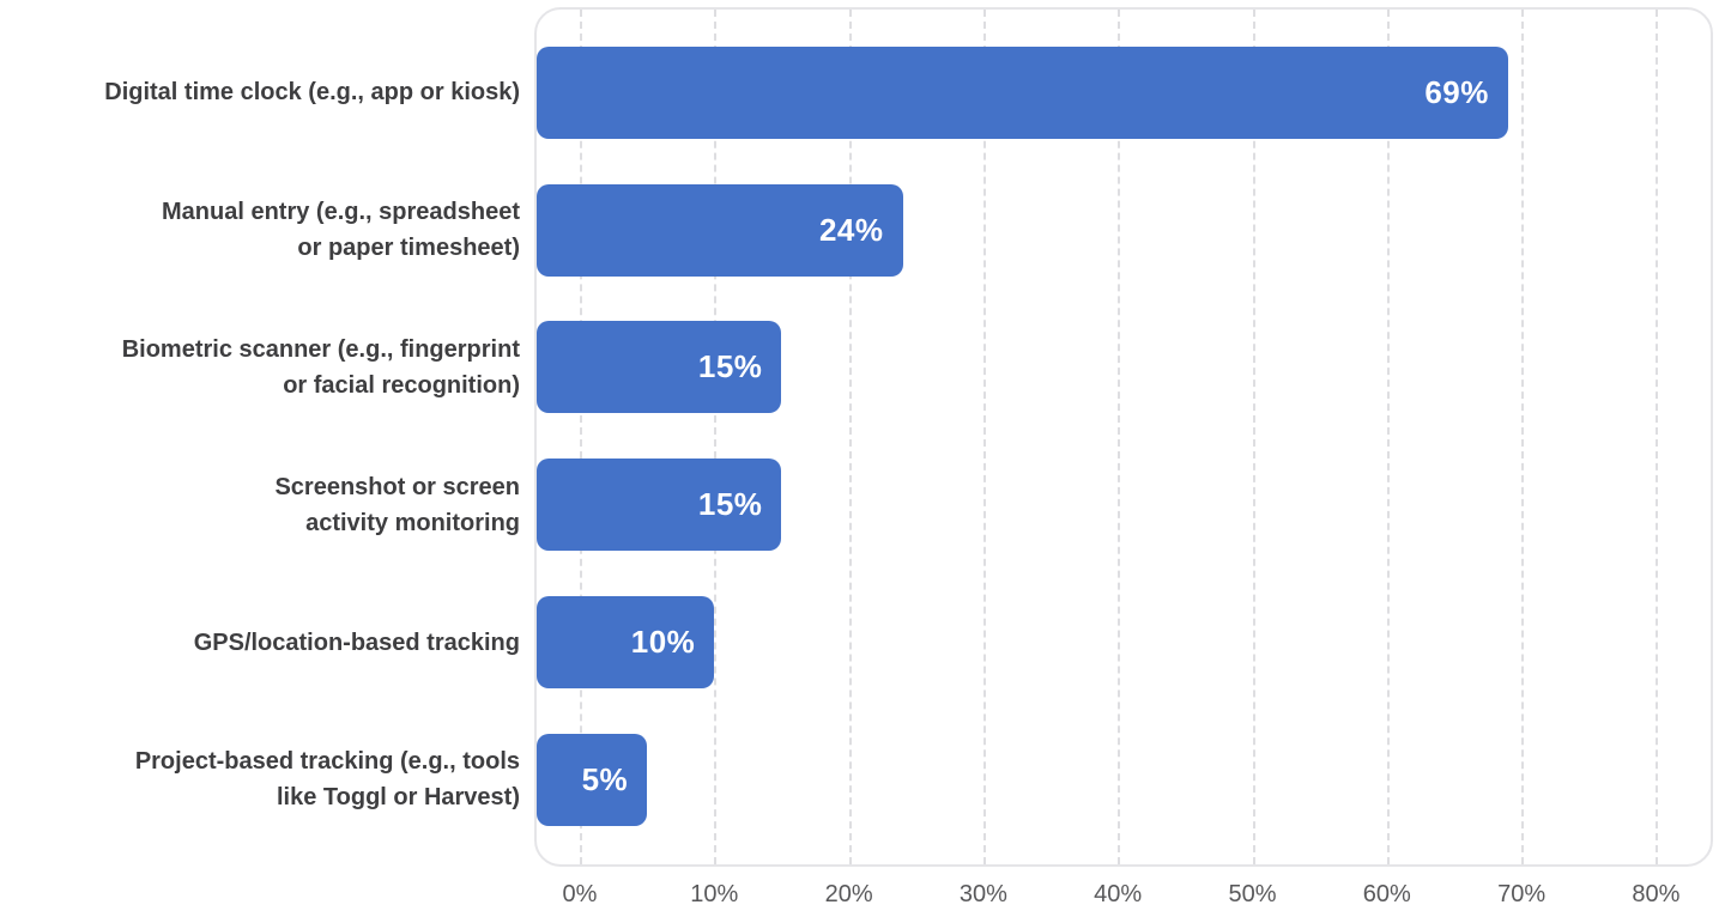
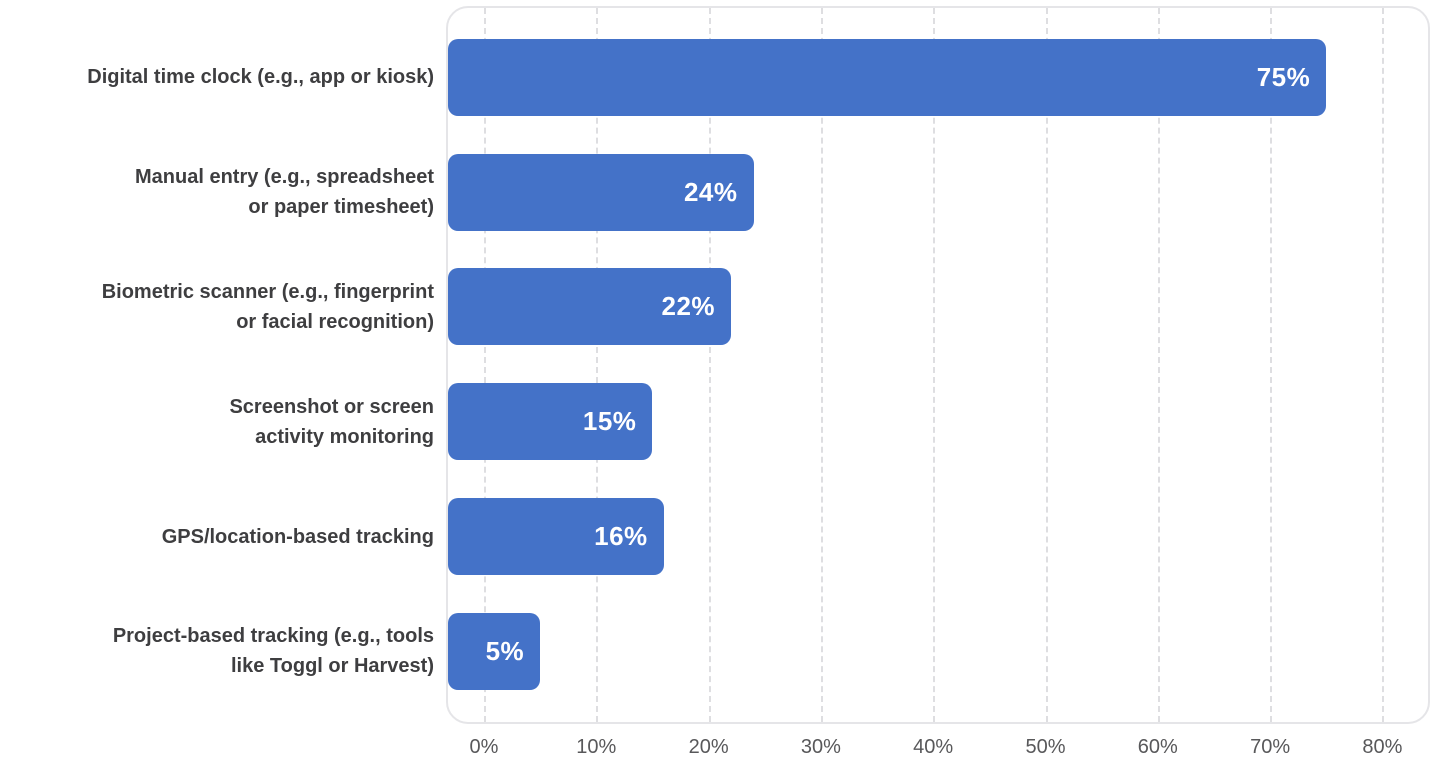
Digital time clock (e.g., app or kiosk): 69% -> 75%
Biometric scanner (e.g., fingerprint or facial recognition): 15% -> 22%
GPS/location-based tracking: 10% -> 16%
